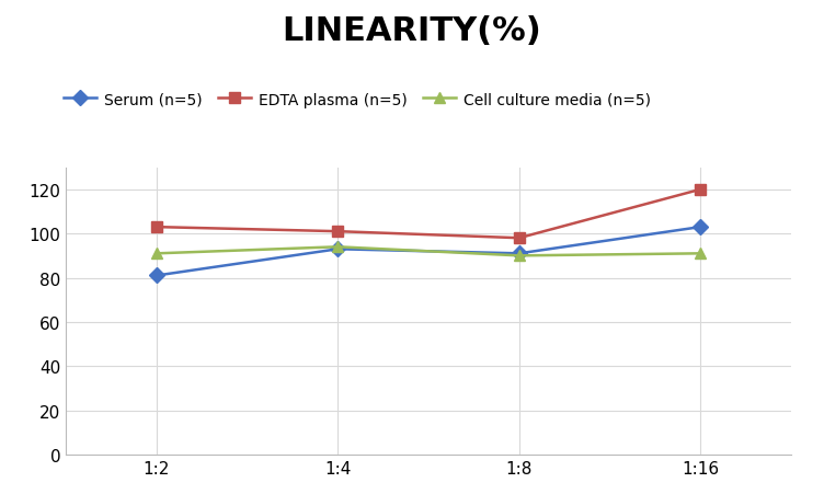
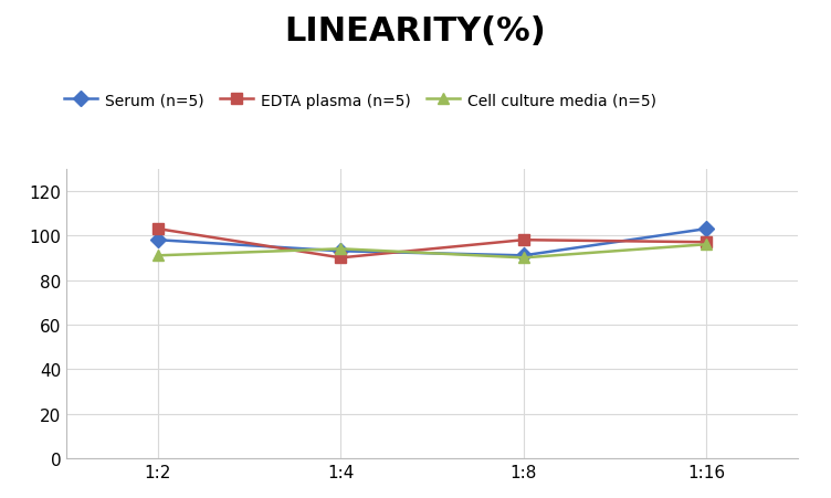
Serum (n=5)/1:2: 81 -> 98
EDTA plasma (n=5)/1:4: 101 -> 90
EDTA plasma (n=5)/1:16: 120 -> 97
Cell culture media (n=5)/1:16: 91 -> 96
